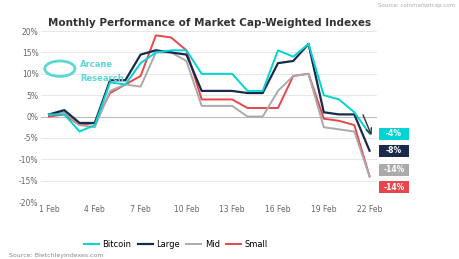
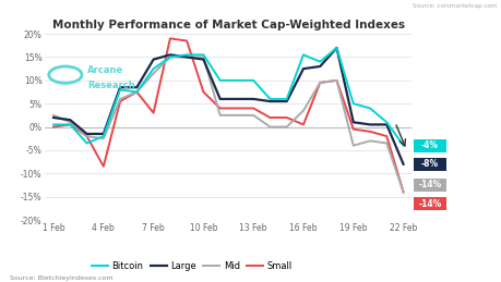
Large/1 Feb: 0.5% -> 2.0%
Mid/1 Feb: 0.5% -> 2.5%
Small/4 Feb: -1.5% -> -8.5%
Mid/7 Feb: 7.0% -> 11.5%
Small/7 Feb: 9.5% -> 3.0%
Mid/10 Feb: 13.0% -> 15.0%
Small/10 Feb: 15.5% -> 7.5%
Mid/16 Feb: 6.0% -> 3.5%
Small/16 Feb: 2.0% -> 0.5%
Mid/19 Feb: -2.5% -> -4.0%
